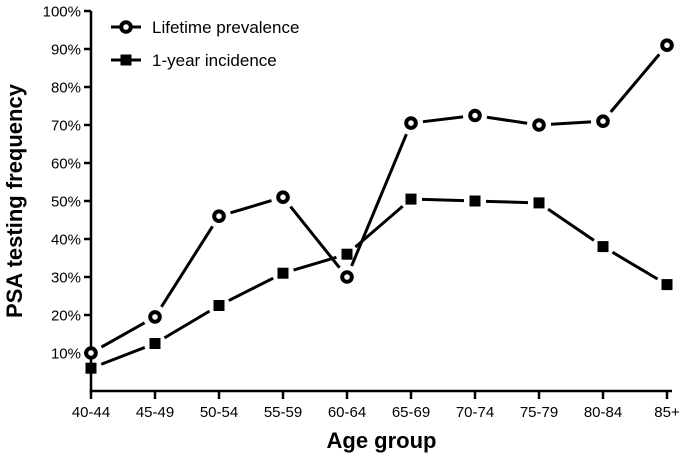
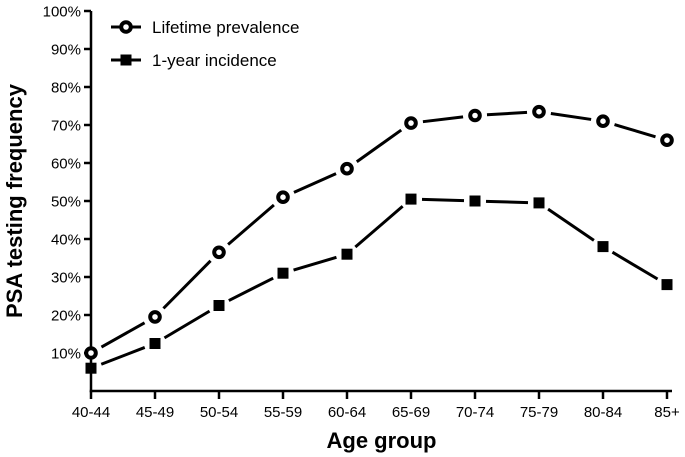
Lifetime prevalence/50-54: 46% -> 36%
Lifetime prevalence/60-64: 30% -> 58%
Lifetime prevalence/75-79: 70% -> 74%
Lifetime prevalence/85+: 91% -> 66%
